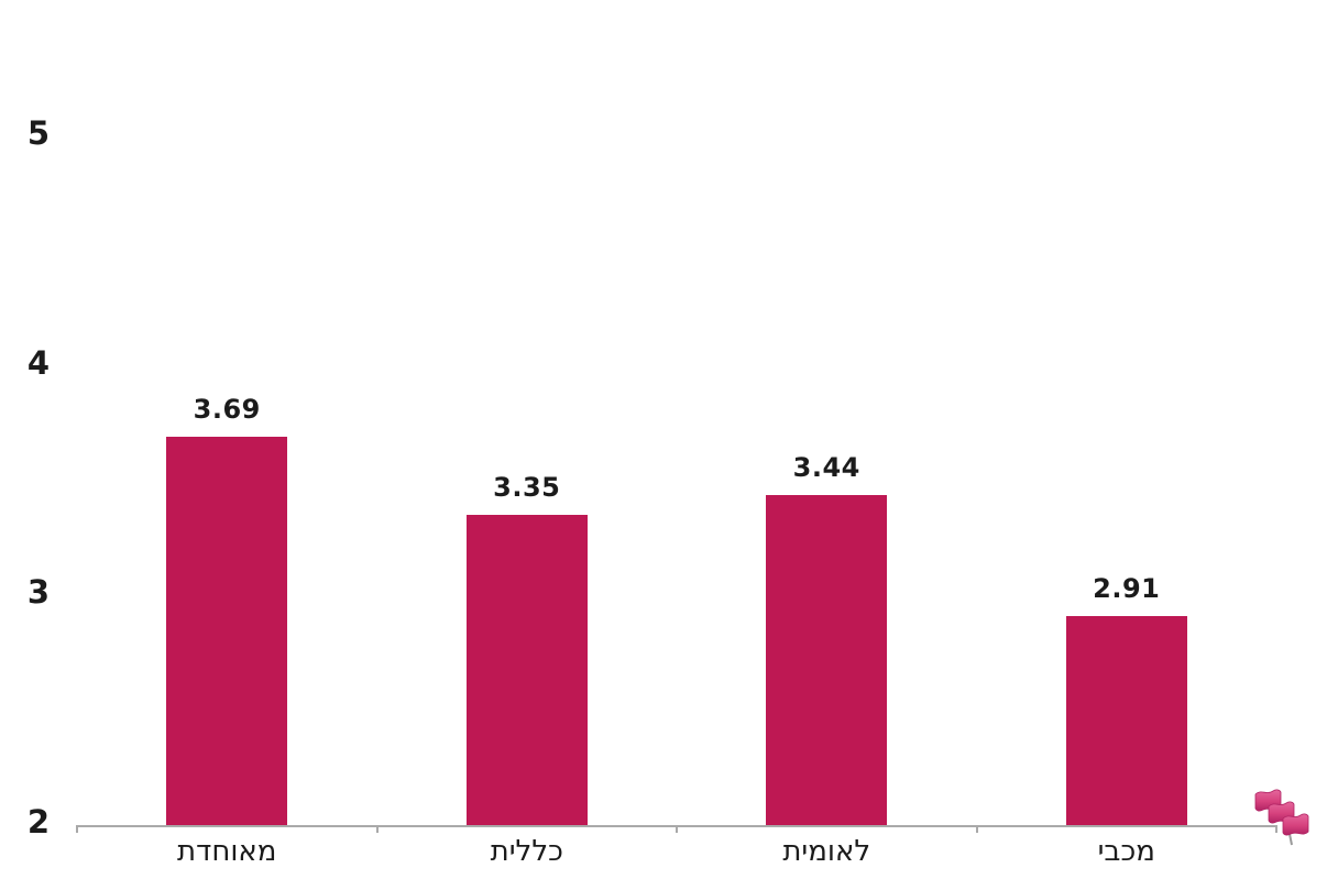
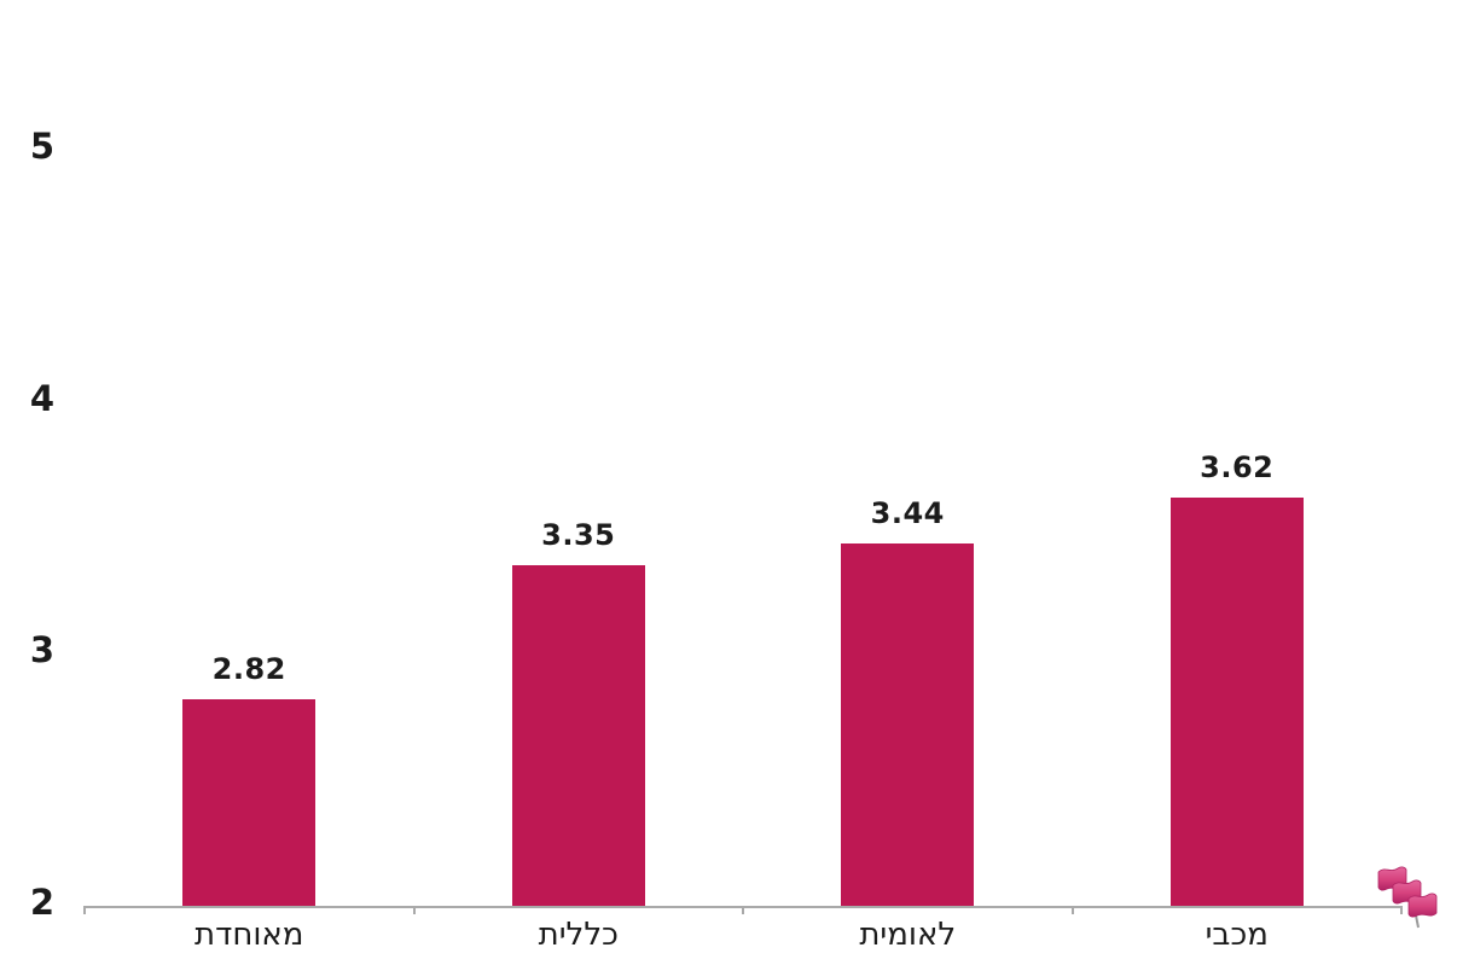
מאוחדת: 3.69 -> 2.82
מכבי: 2.91 -> 3.62
